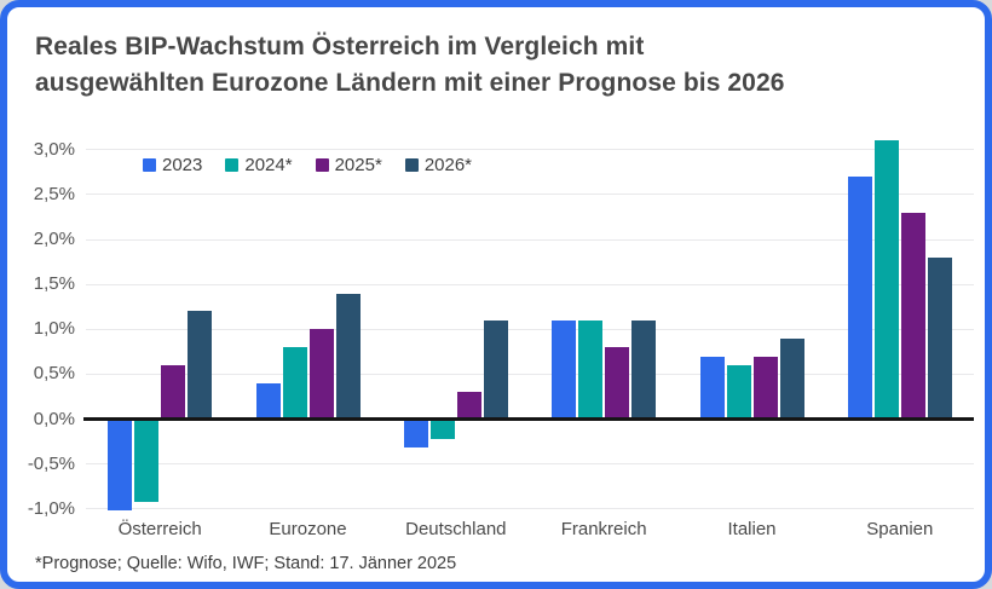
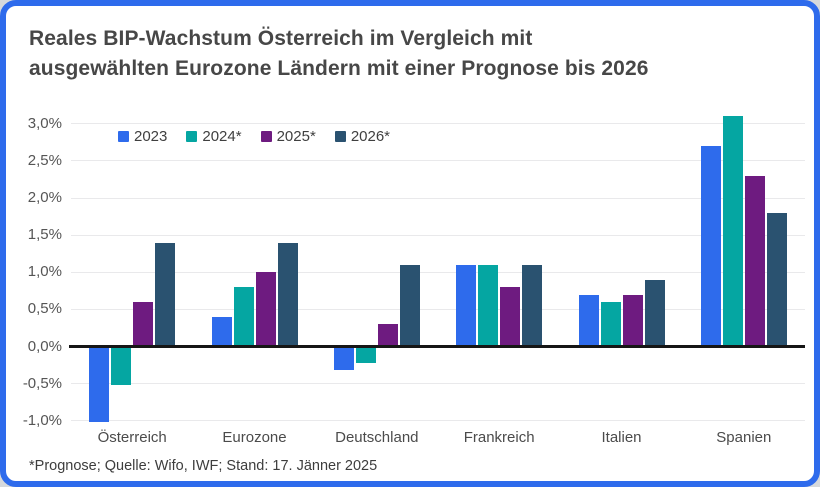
2024*/Österreich: -0,9% -> -0,5%
2026*/Österreich: 1,2% -> 1,4%
